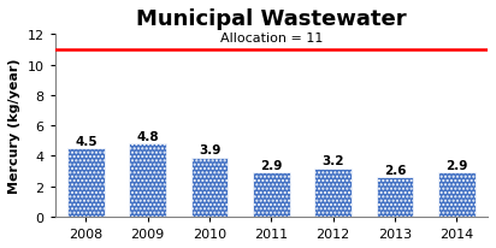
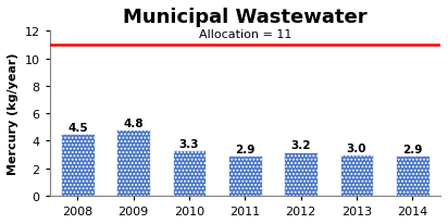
2010: 3.9 -> 3.3
2013: 2.6 -> 3.0
